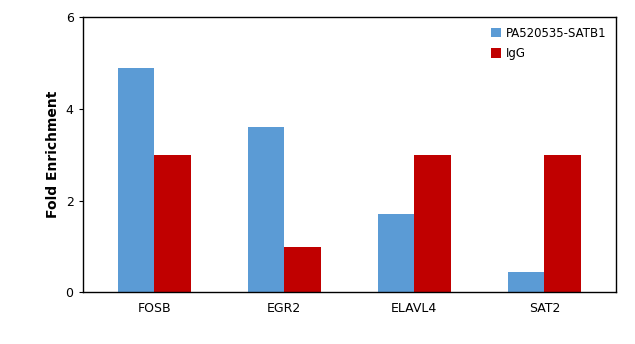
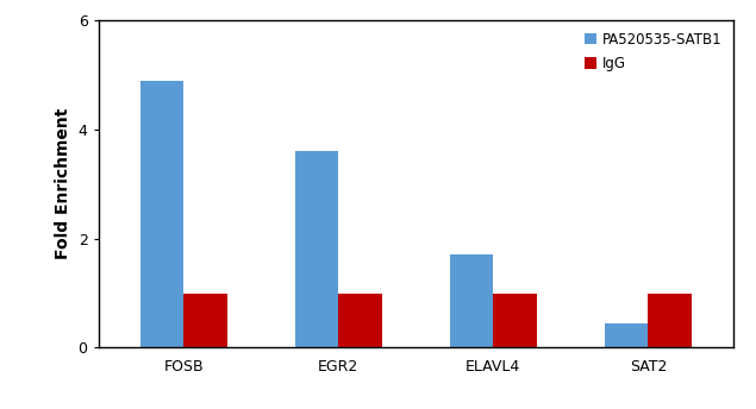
IgG/FOSB: 3 -> 1
IgG/ELAVL4: 3 -> 1
IgG/SAT2: 3 -> 1
